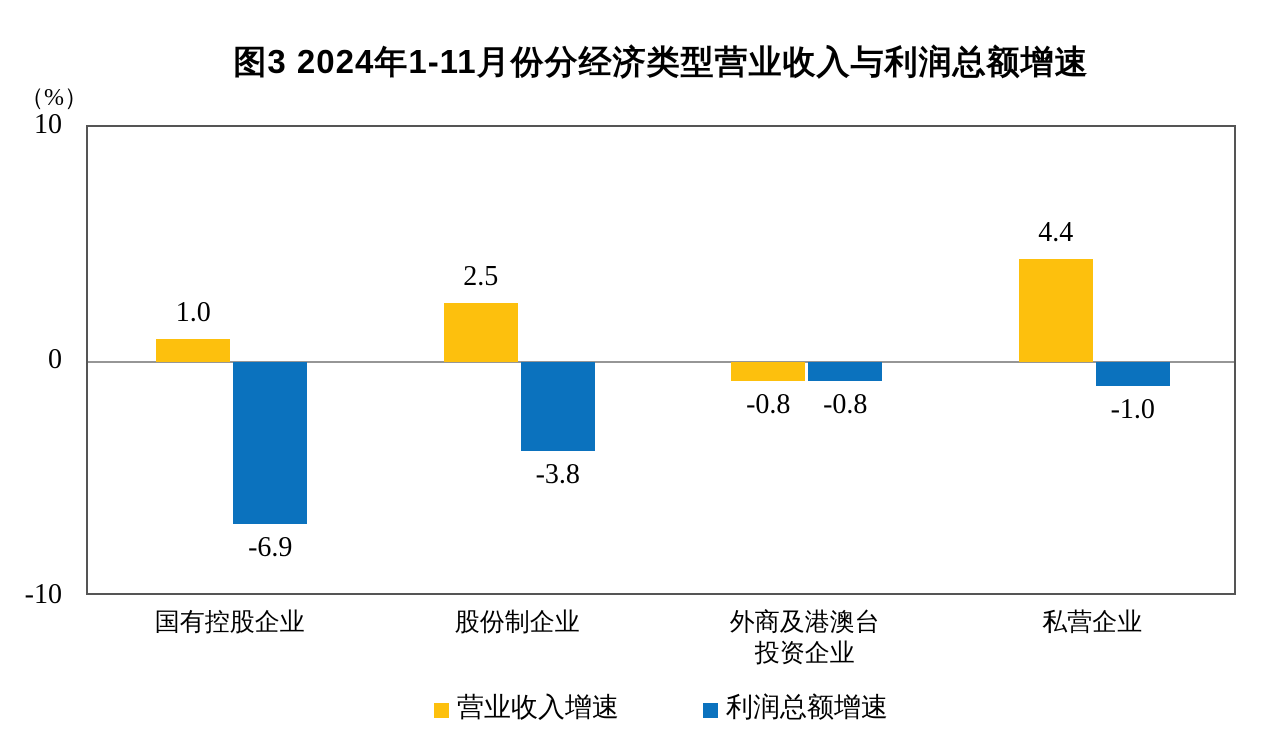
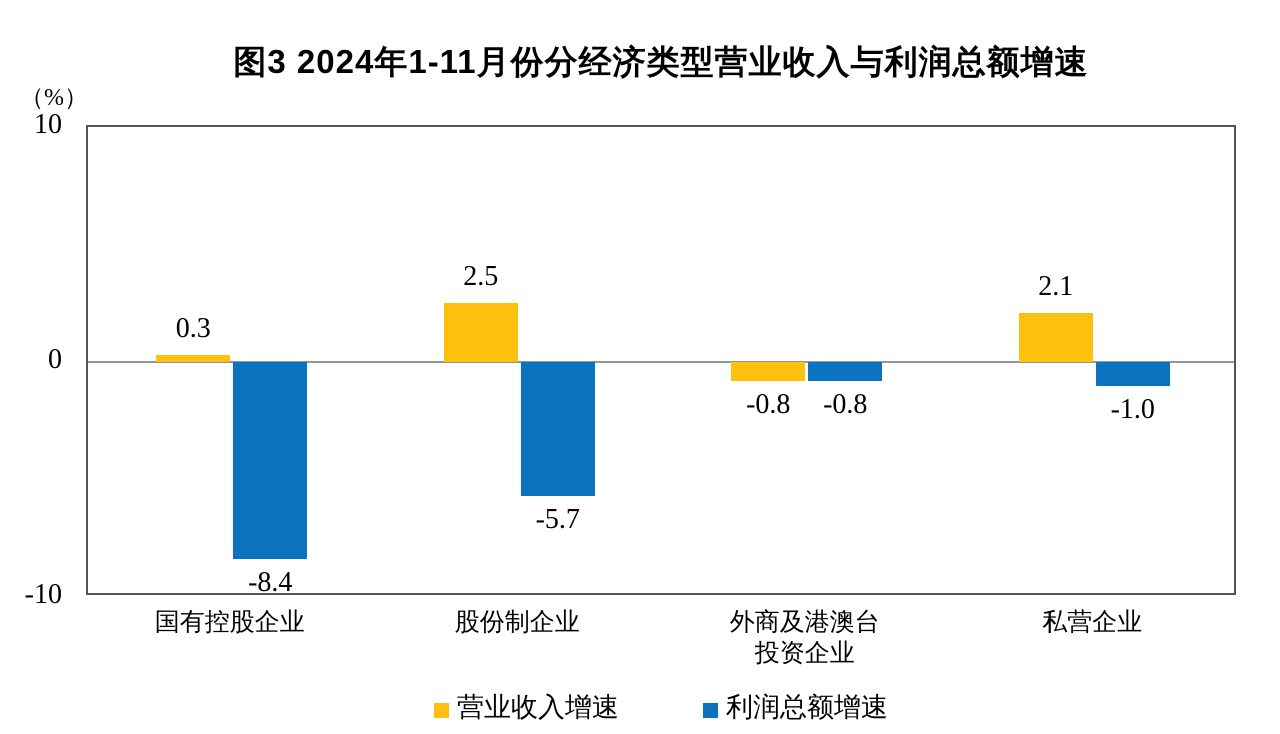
营业收入增速/国有控股企业: 1.0 -> 0.3
利润总额增速/国有控股企业: -6.9 -> -8.4
利润总额增速/股份制企业: -3.8 -> -5.7
营业收入增速/私营企业: 4.4 -> 2.1
